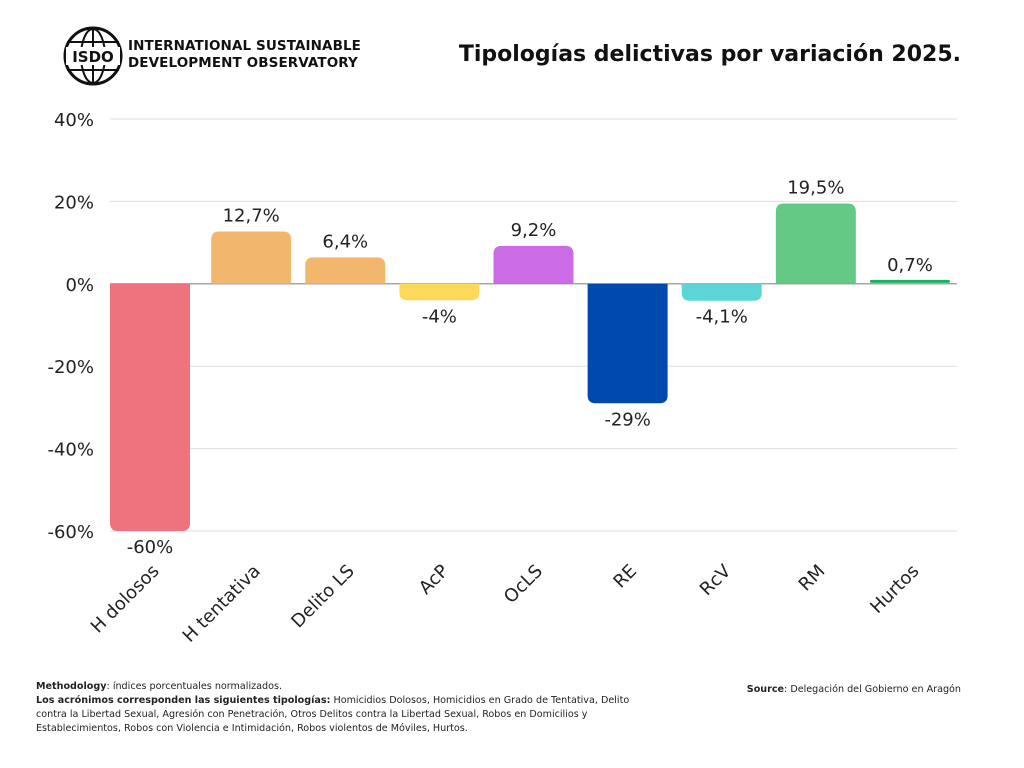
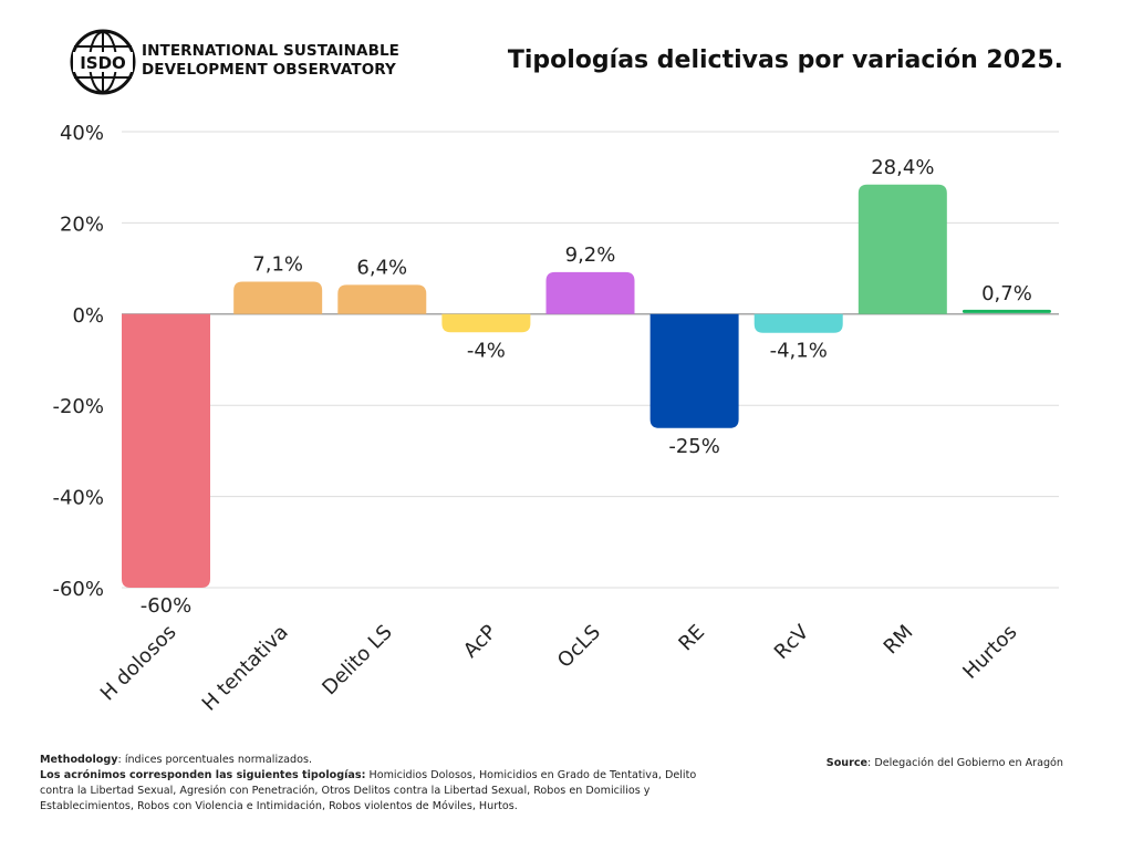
H tentativa: 12,7% -> 7,1%
RE: -29% -> -25%
RM: 19,5% -> 28,4%
